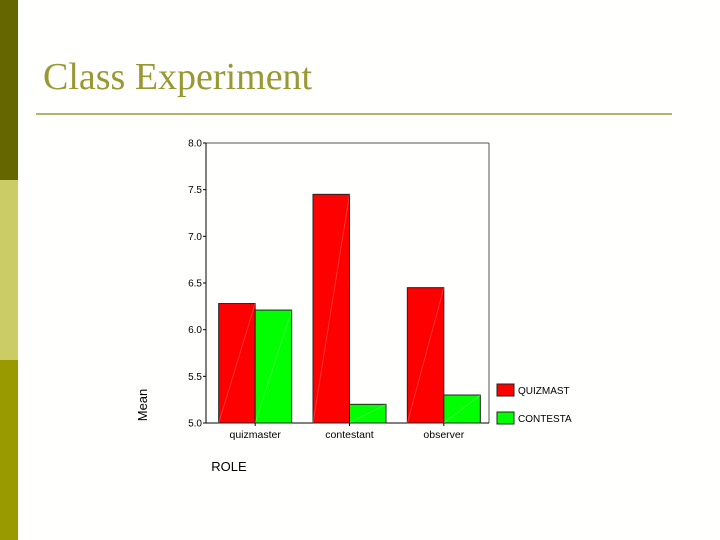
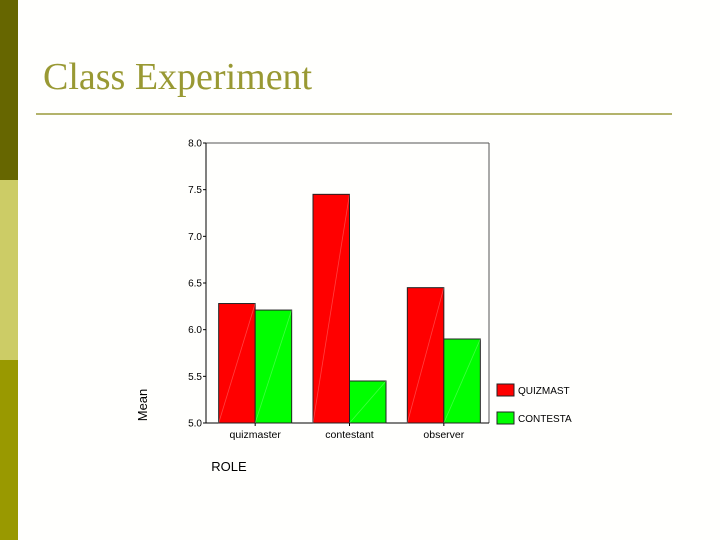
CONTESTA/contestant: 5.2 -> 5.5
CONTESTA/observer: 5.3 -> 5.9
